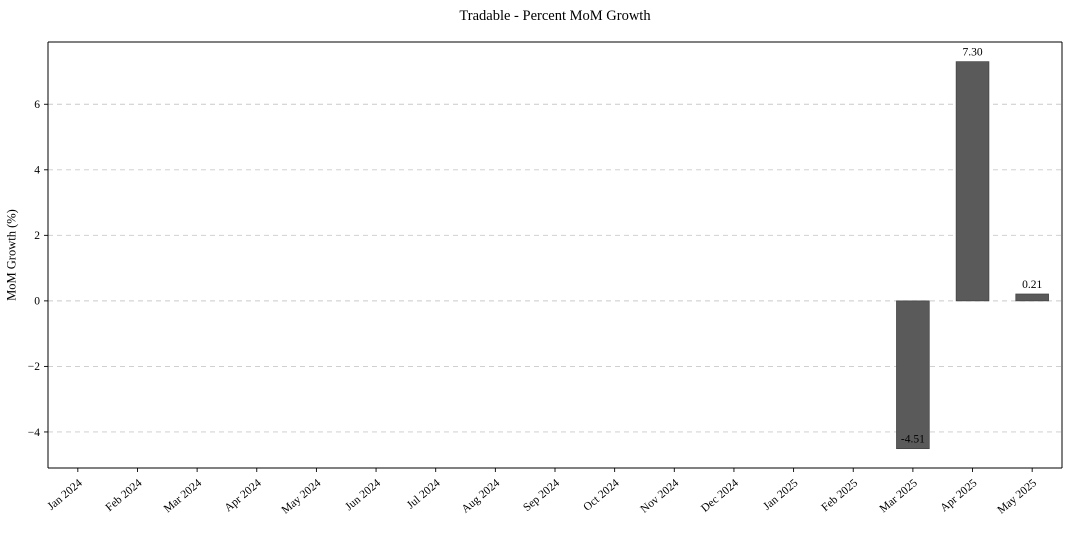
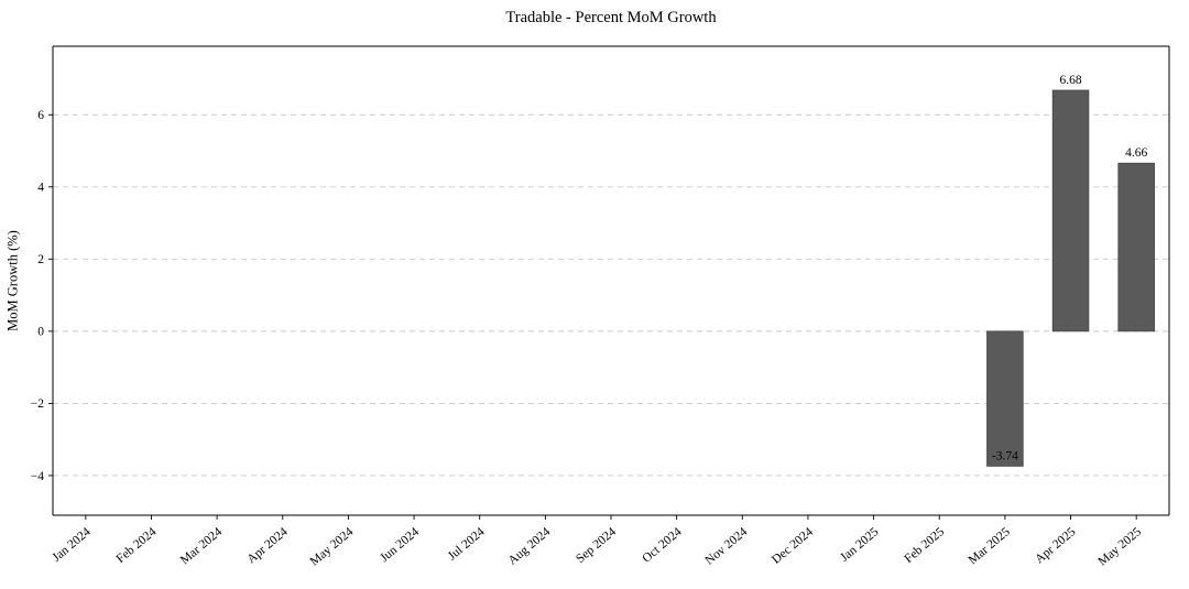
Mar 2025: -4.51 -> -3.74
Apr 2025: 7.30 -> 6.68
May 2025: 0.21 -> 4.66
